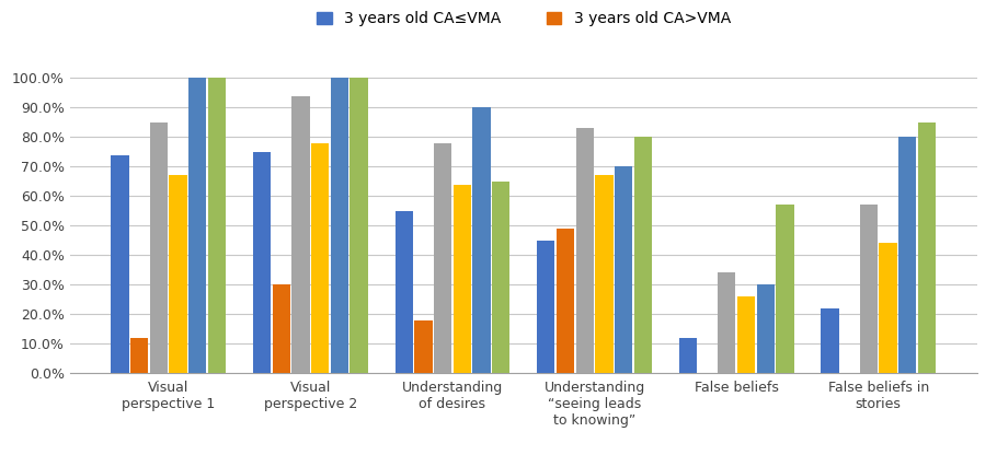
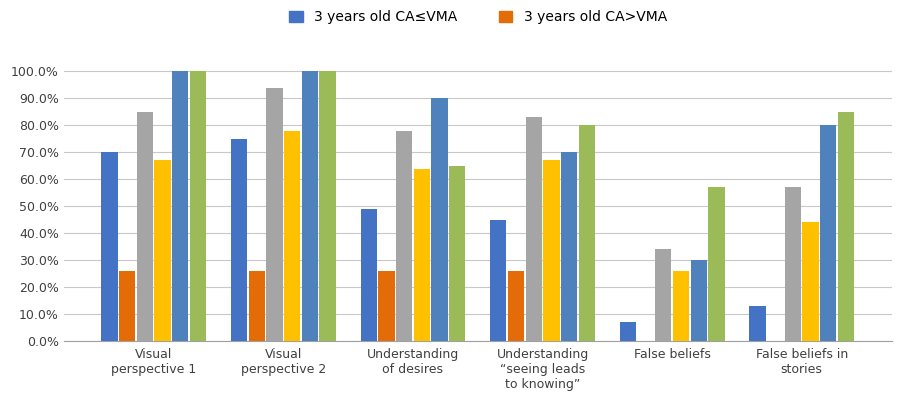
3 years old CA≤VMA/Visual perspective 1: 74% -> 70%
3 years old CA>VMA/Visual perspective 1: 12% -> 26%
3 years old CA>VMA/Visual perspective 2: 30% -> 26%
3 years old CA≤VMA/Understanding of desires: 55% -> 49%
3 years old CA>VMA/Understanding of desires: 18% -> 26%
3 years old CA>VMA/Understanding “seeing leads to knowing”: 49% -> 26%
3 years old CA≤VMA/False beliefs: 12% -> 7%
3 years old CA≤VMA/False beliefs in stories: 22% -> 13%
